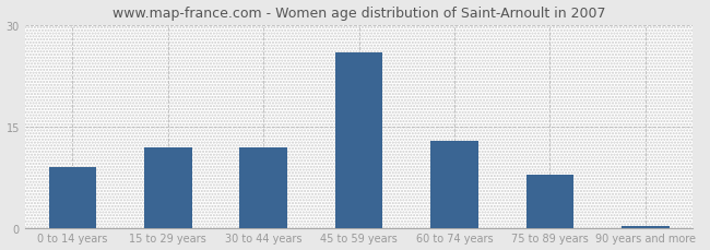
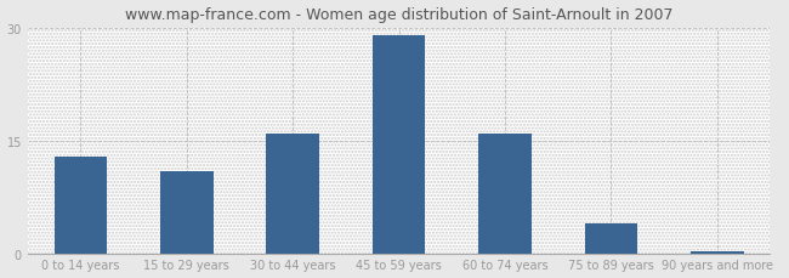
0 to 14 years: 9.0 -> 13.0
15 to 29 years: 12.0 -> 11.0
30 to 44 years: 12.0 -> 16.0
45 to 59 years: 26.0 -> 29.0
60 to 74 years: 13.0 -> 16.0
75 to 89 years: 8.0 -> 4.0
